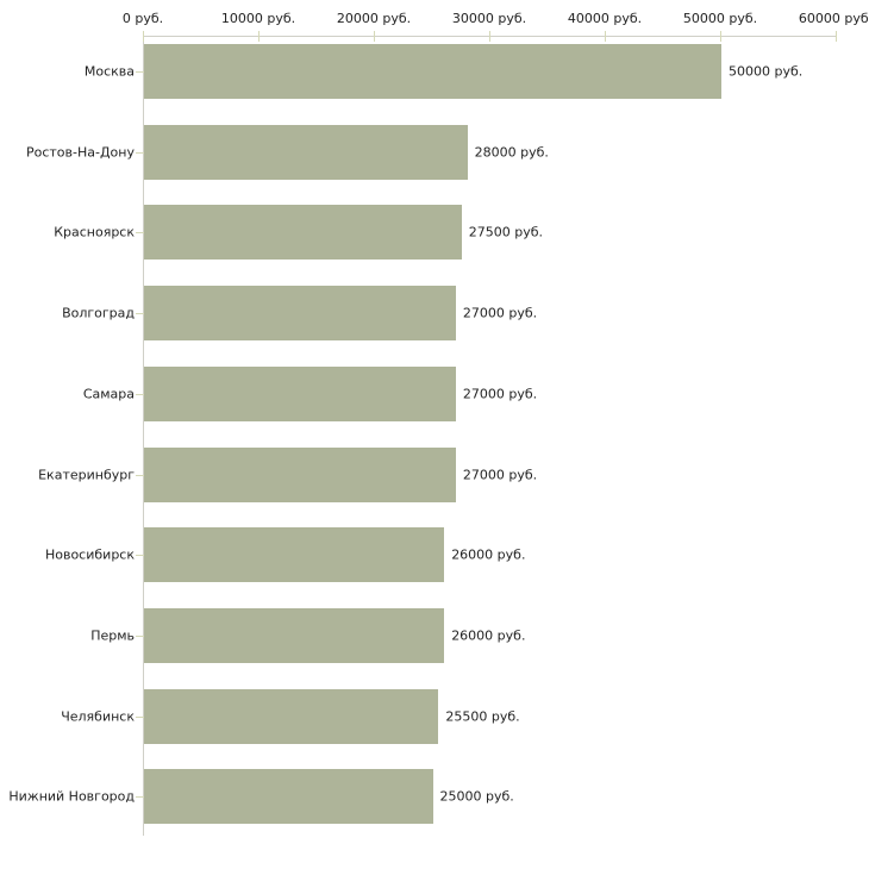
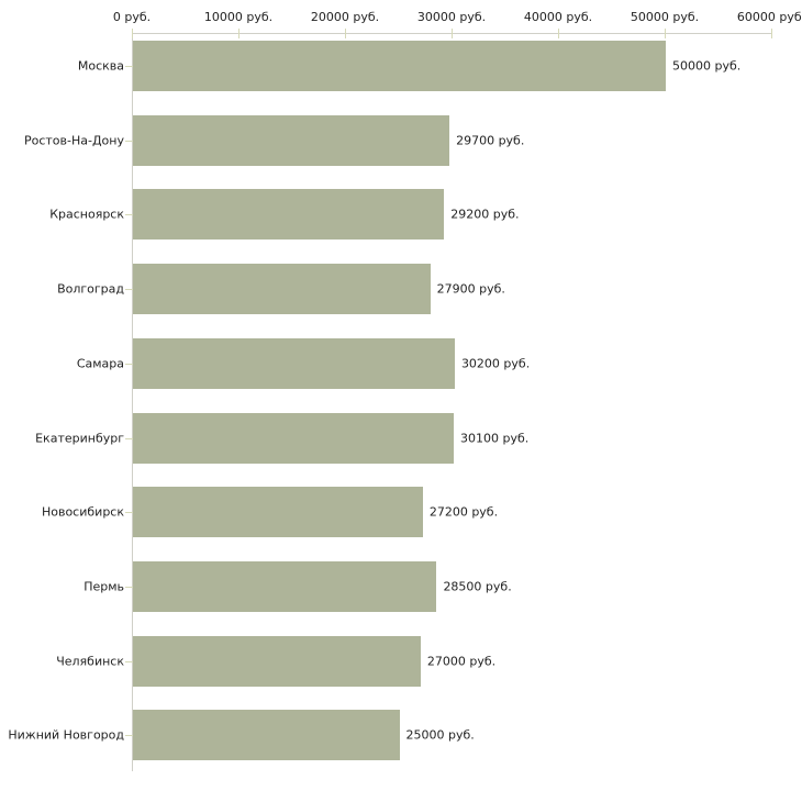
Ростов-На-Дону: 28000 -> 29700
Красноярск: 27500 -> 29200
Волгоград: 27000 -> 27900
Самара: 27000 -> 30200
Екатеринбург: 27000 -> 30100
Новосибирск: 26000 -> 27200
Пермь: 26000 -> 28500
Челябинск: 25500 -> 27000
